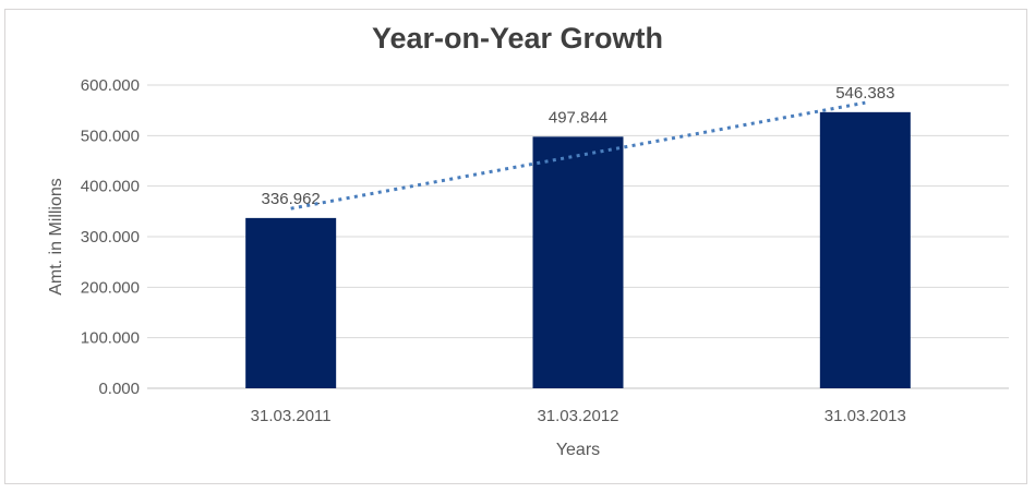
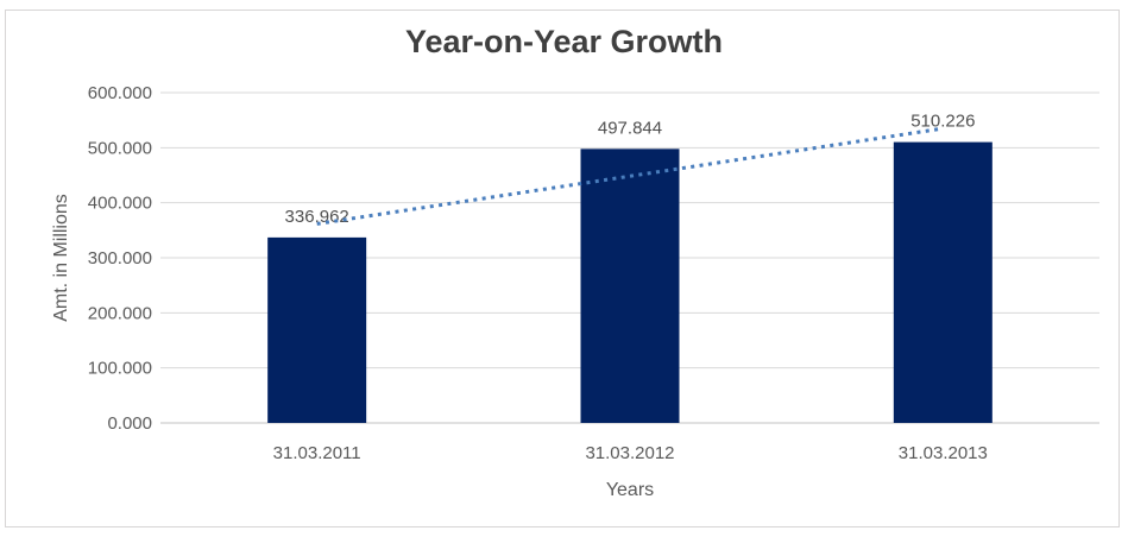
31.03.2013: 546.383 -> 510.226
